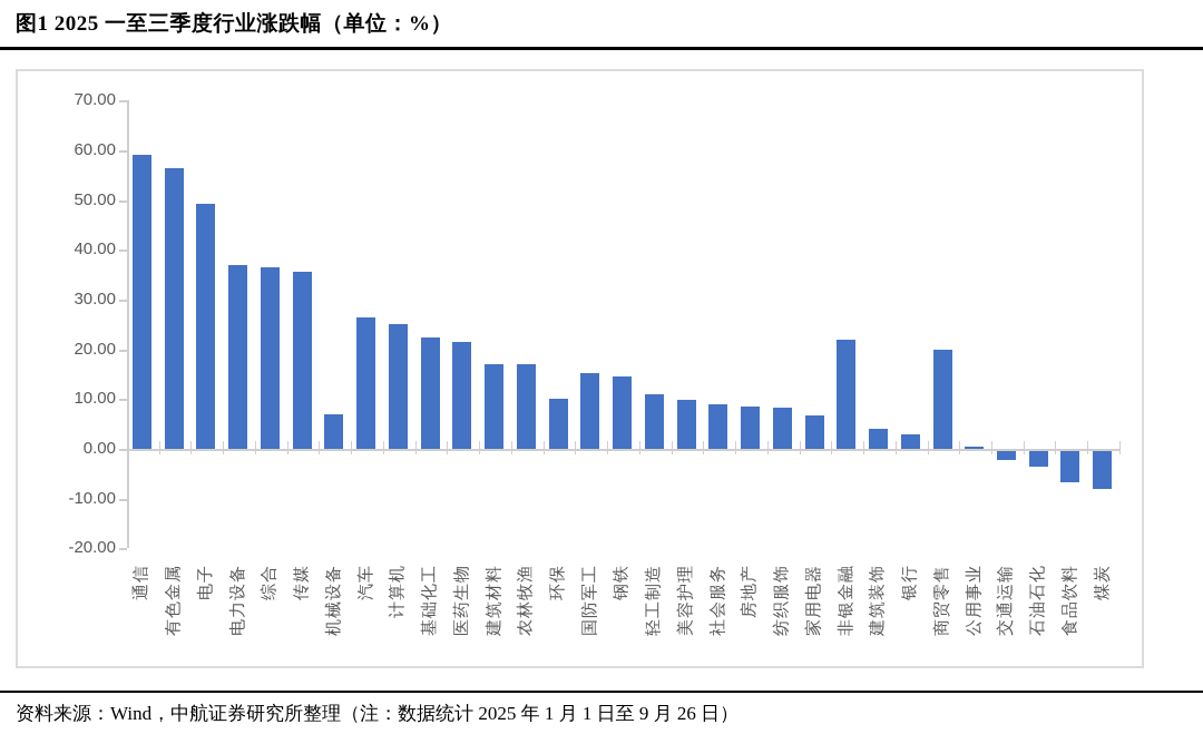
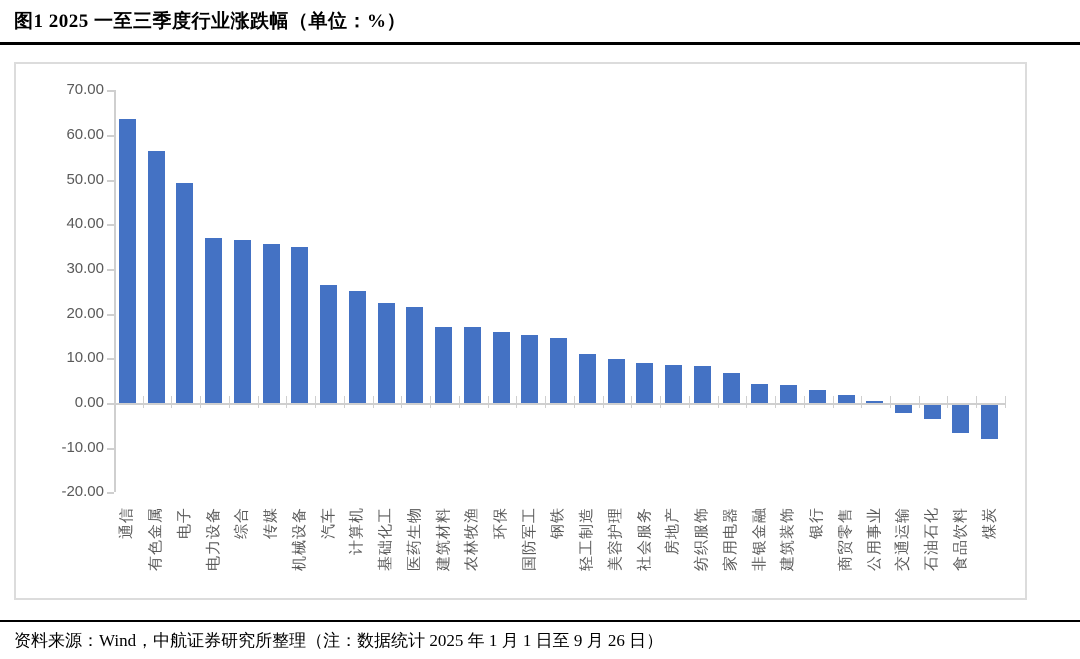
通信: 59 -> 64
机械设备: 7 -> 35
环保: 10 -> 16
非银金融: 22 -> 4
商贸零售: 20 -> 2
